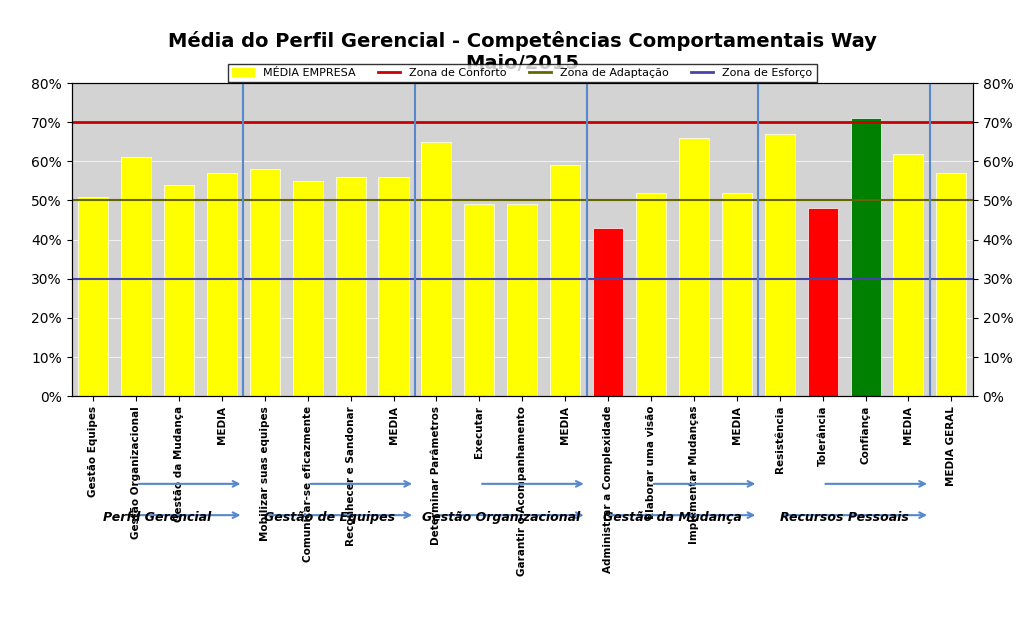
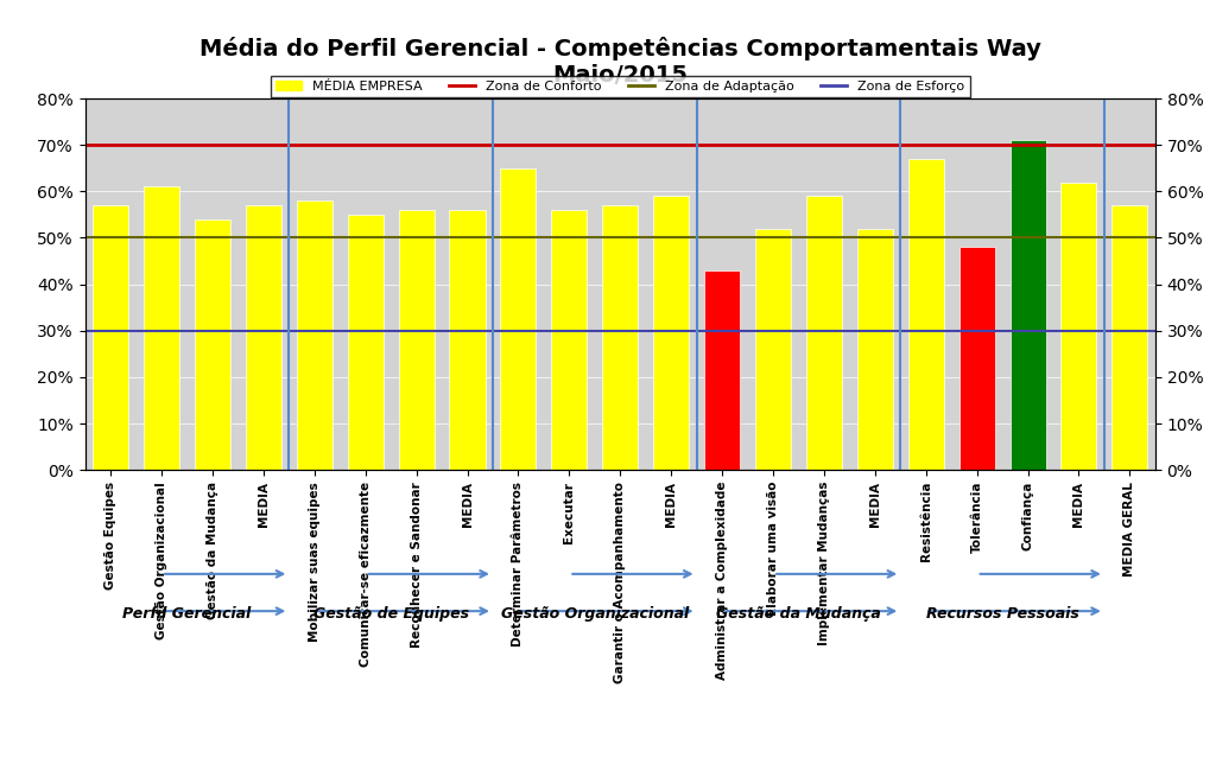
Gestão Equipes: 51% -> 57%
Executar: 49% -> 56%
Garantir o Acompanhamento: 49% -> 57%
Implementar Mudanças: 66% -> 59%
